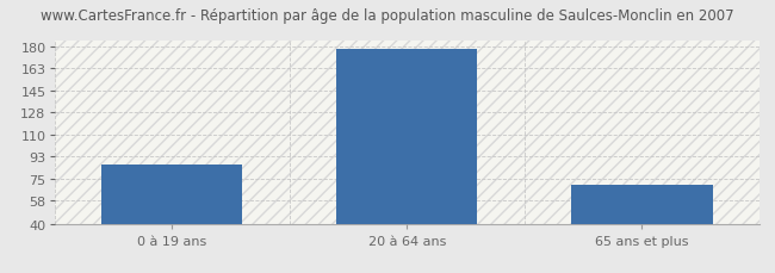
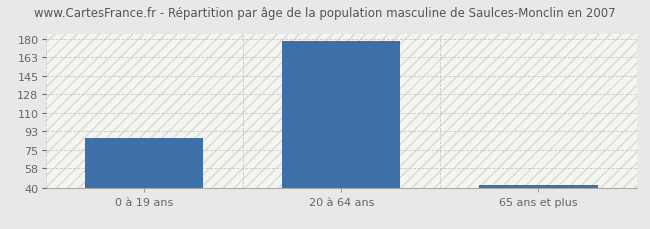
65 ans et plus: 71 -> 42
